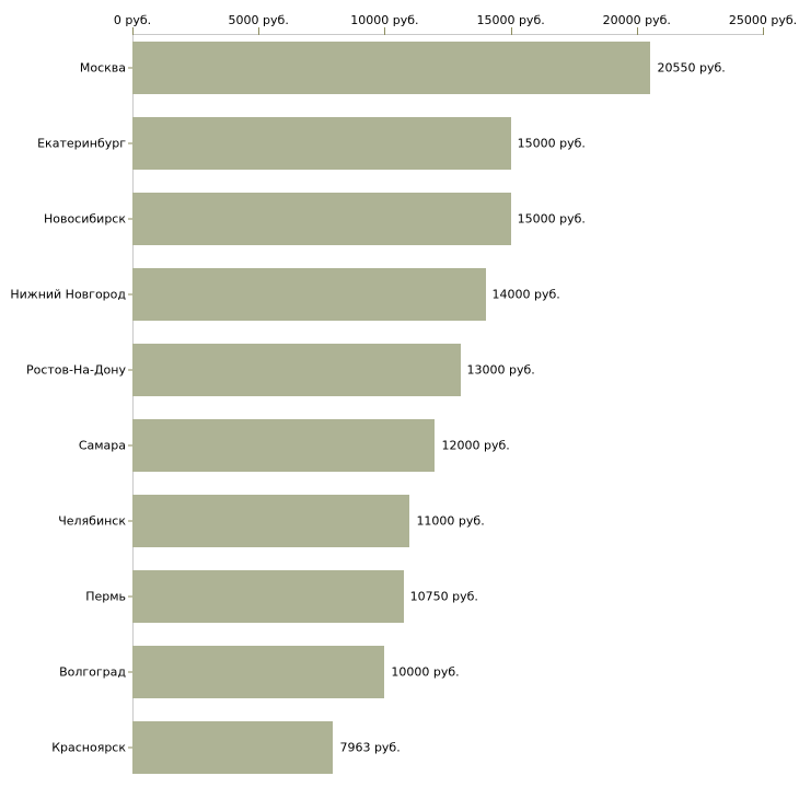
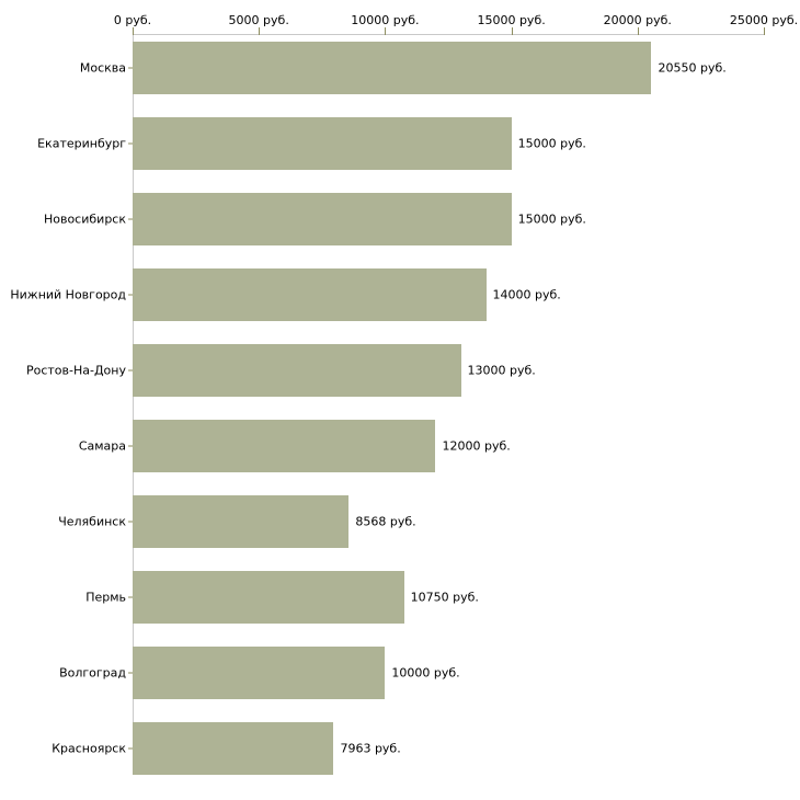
Челябинск: 11000 -> 8568
